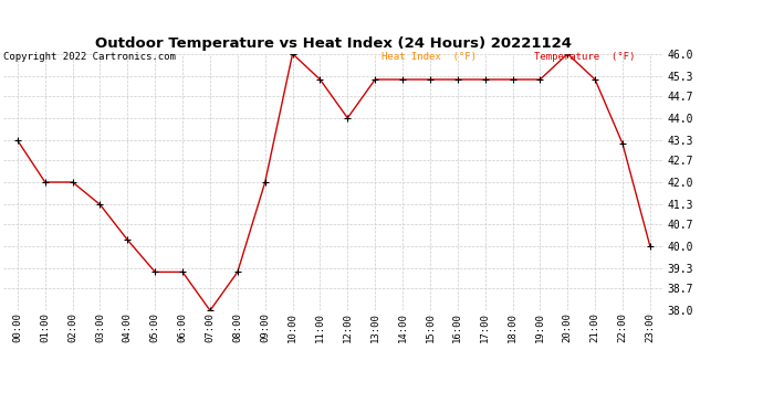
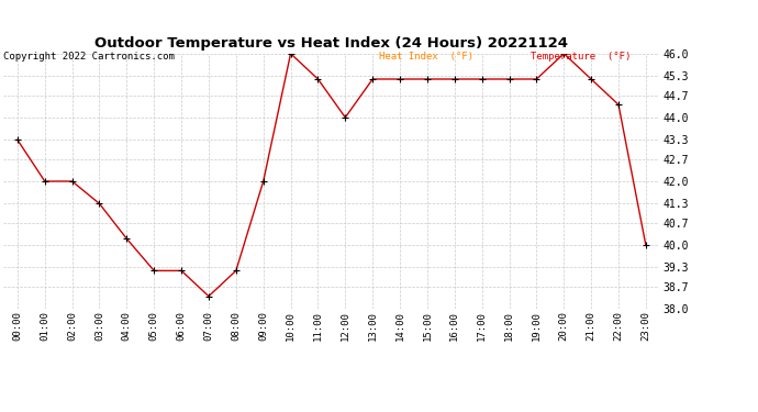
07:00: 38.0 -> 38.4
22:00: 43.2 -> 44.4
